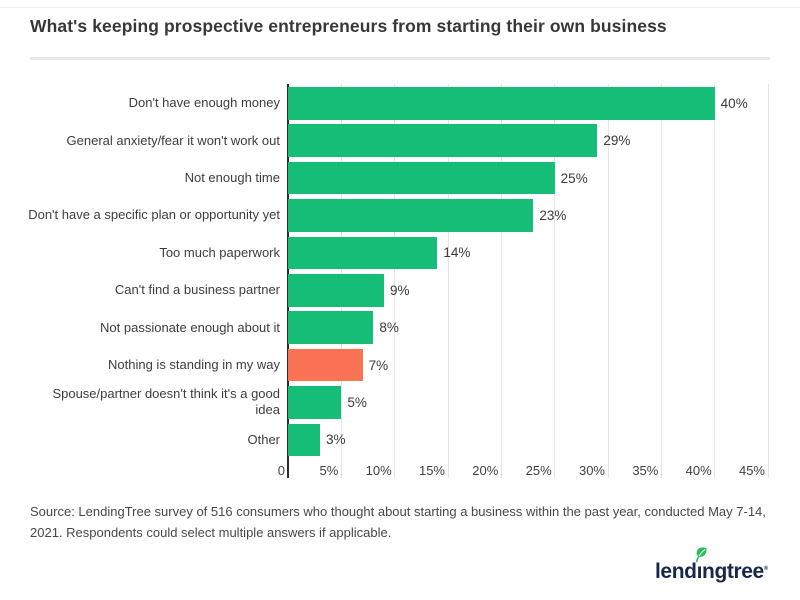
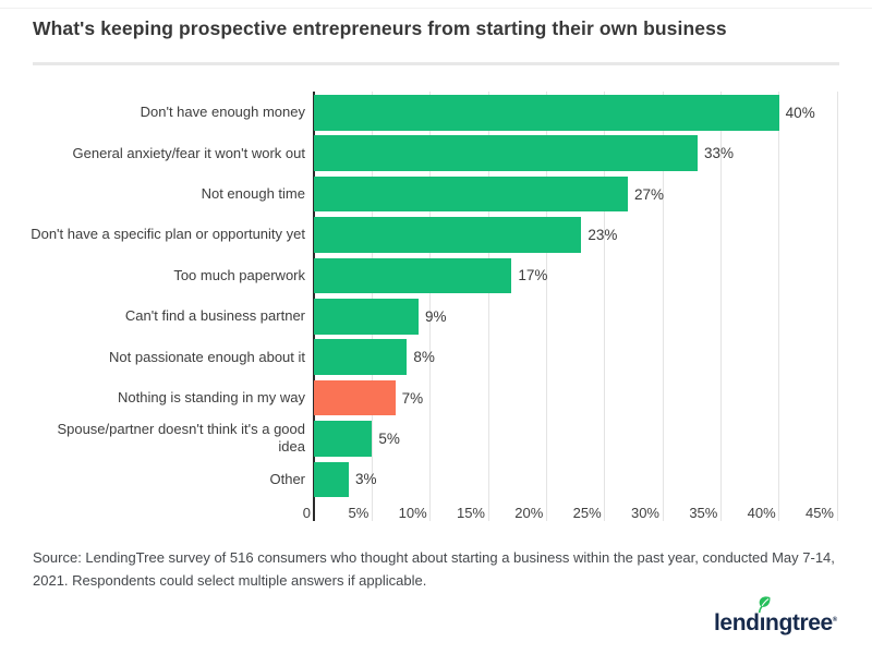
General anxiety/fear it won't work out: 29% -> 33%
Not enough time: 25% -> 27%
Too much paperwork: 14% -> 17%
